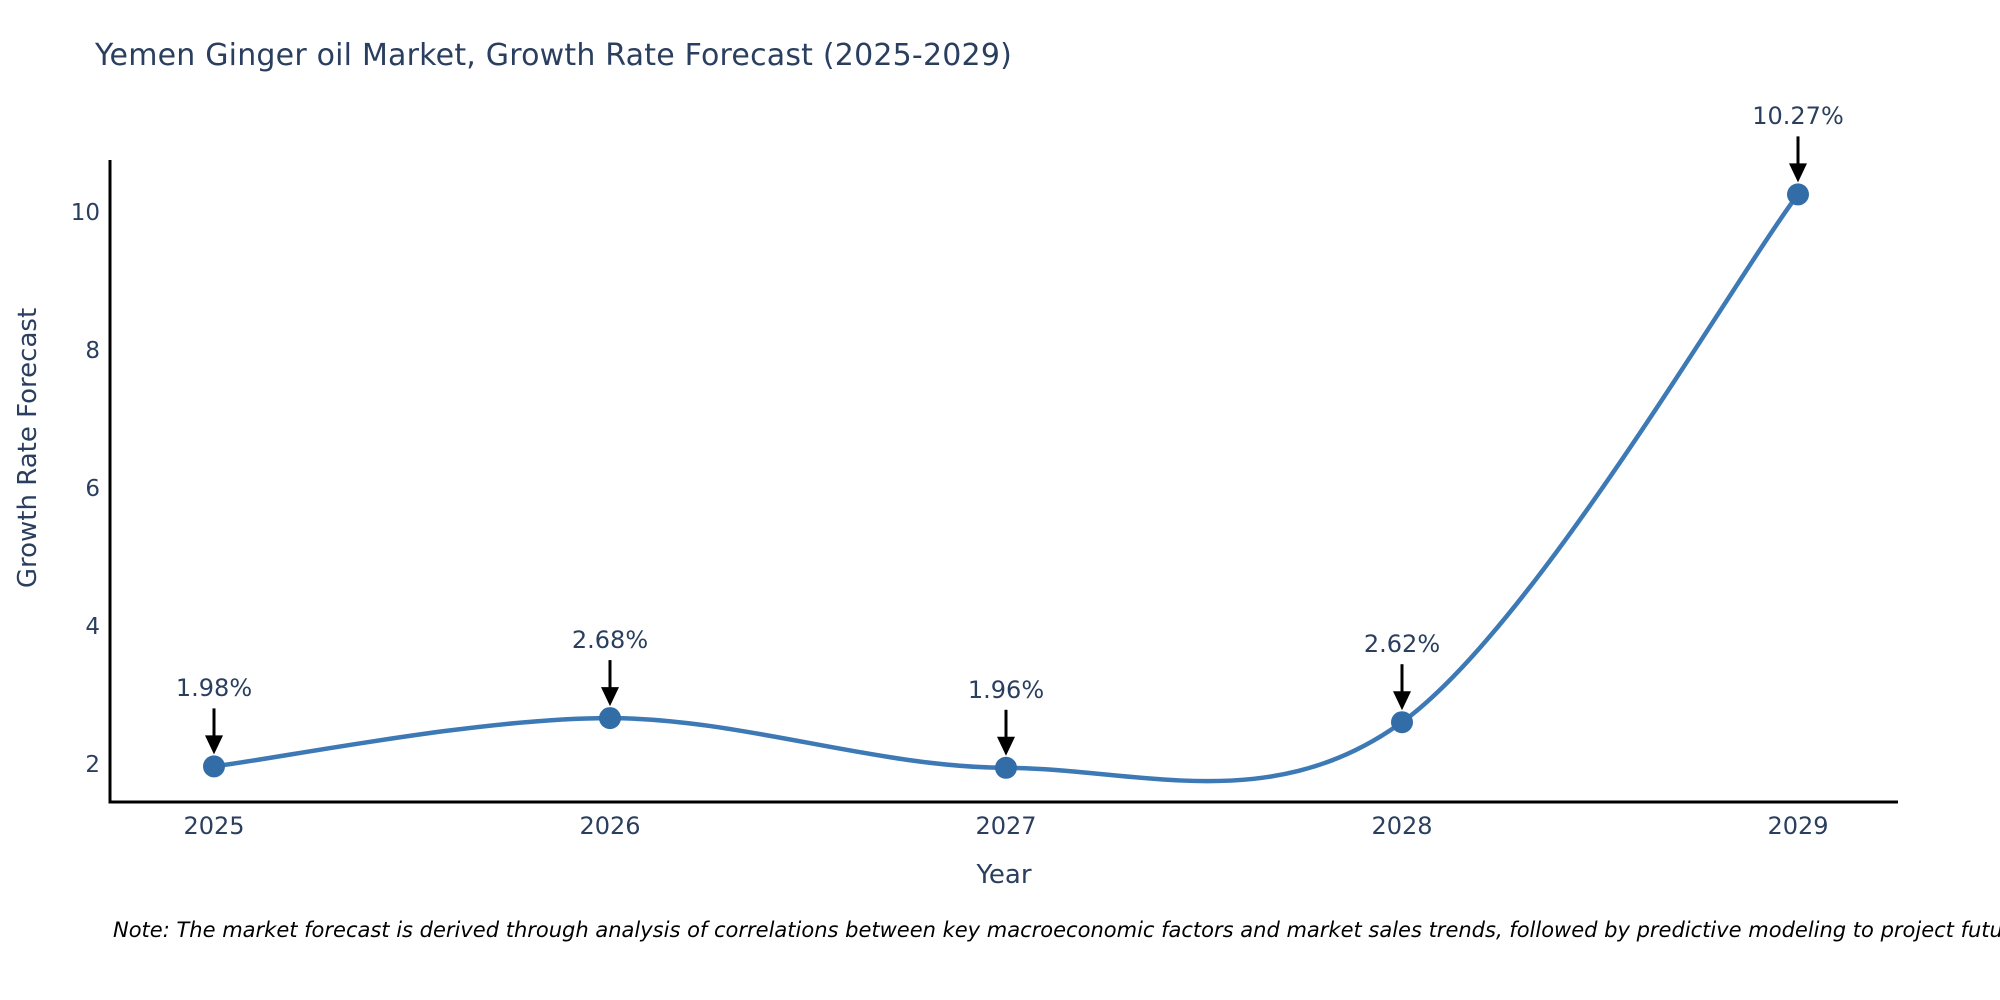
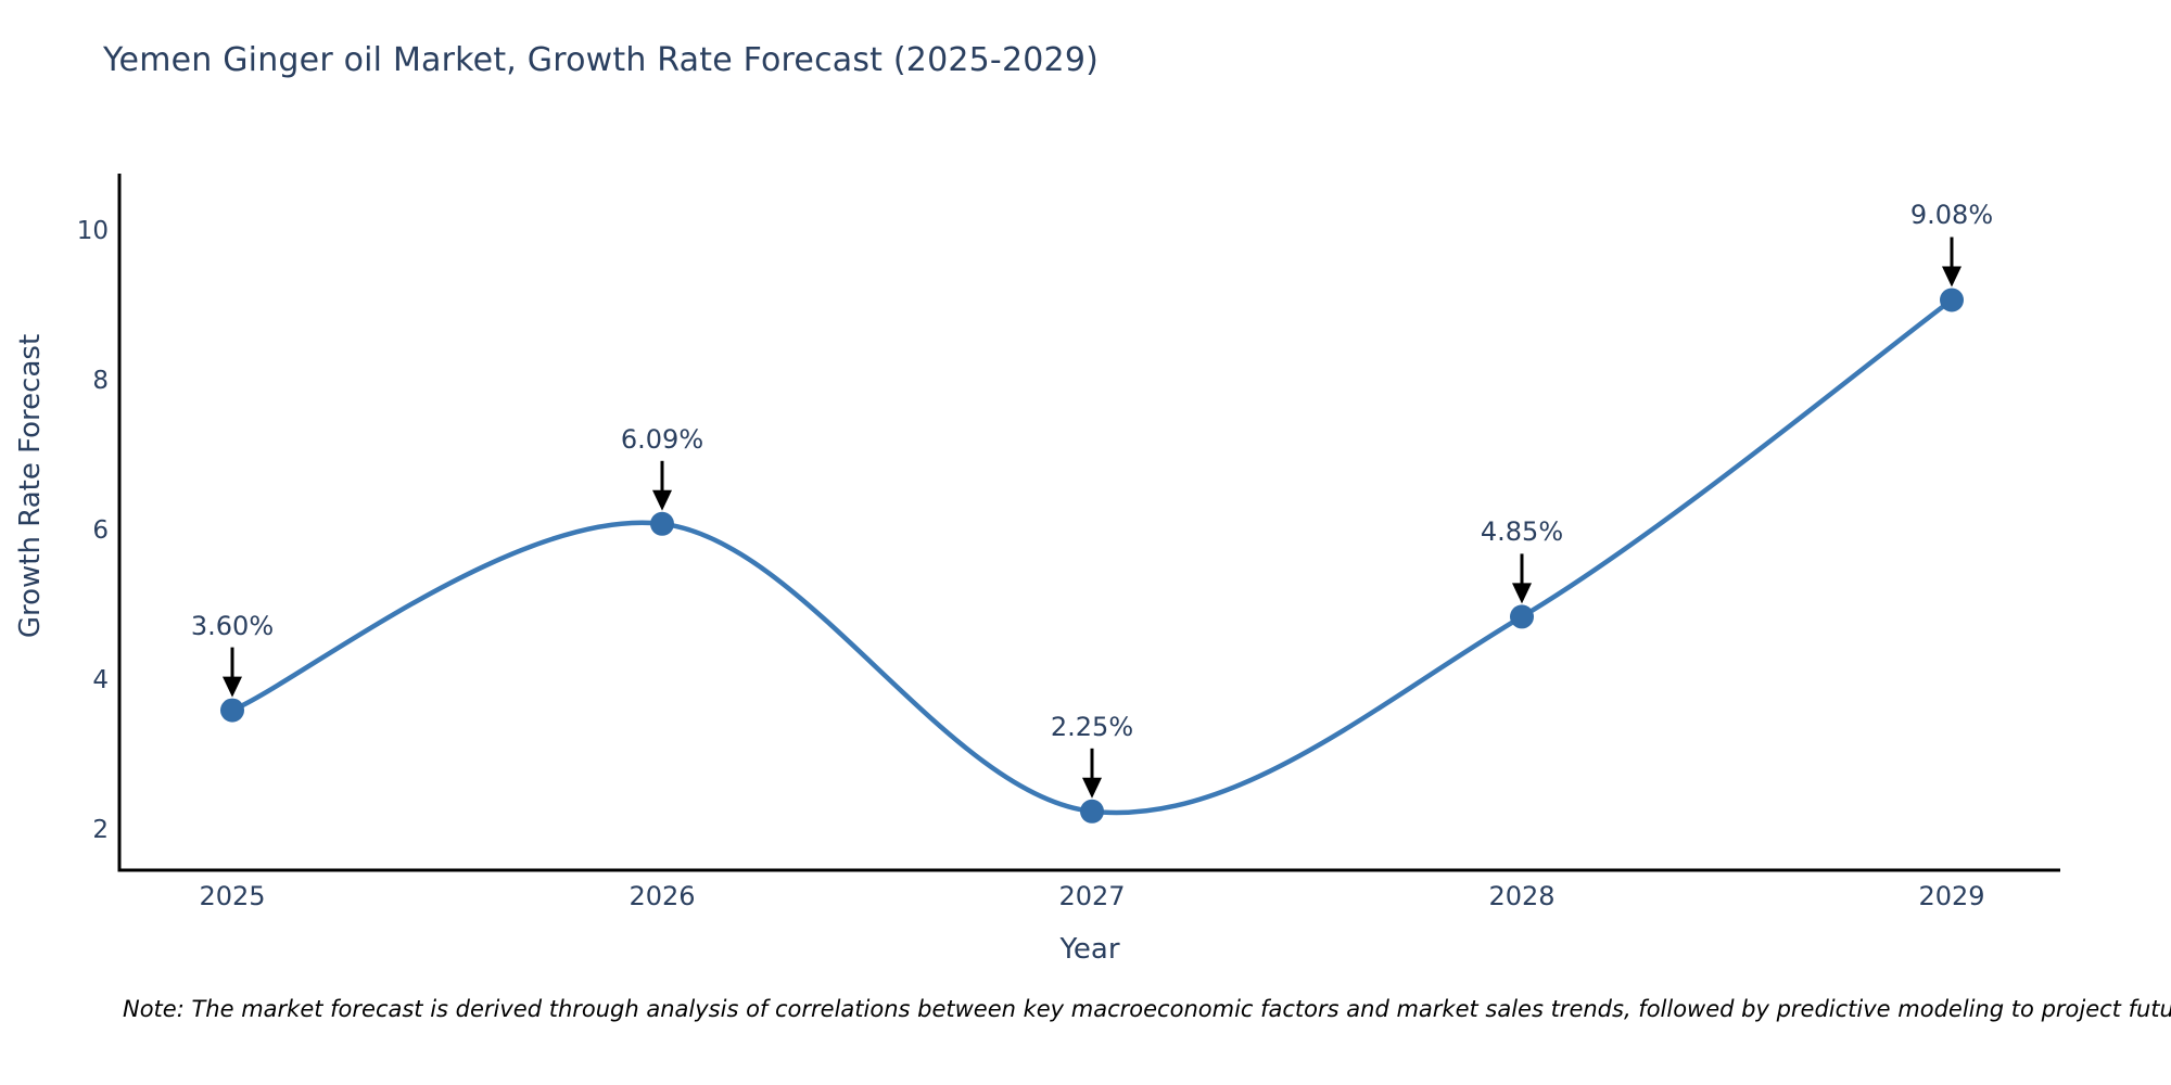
2025: 1.98% -> 3.60%
2026: 2.68% -> 6.09%
2027: 1.96% -> 2.25%
2028: 2.62% -> 4.85%
2029: 10.27% -> 9.08%
